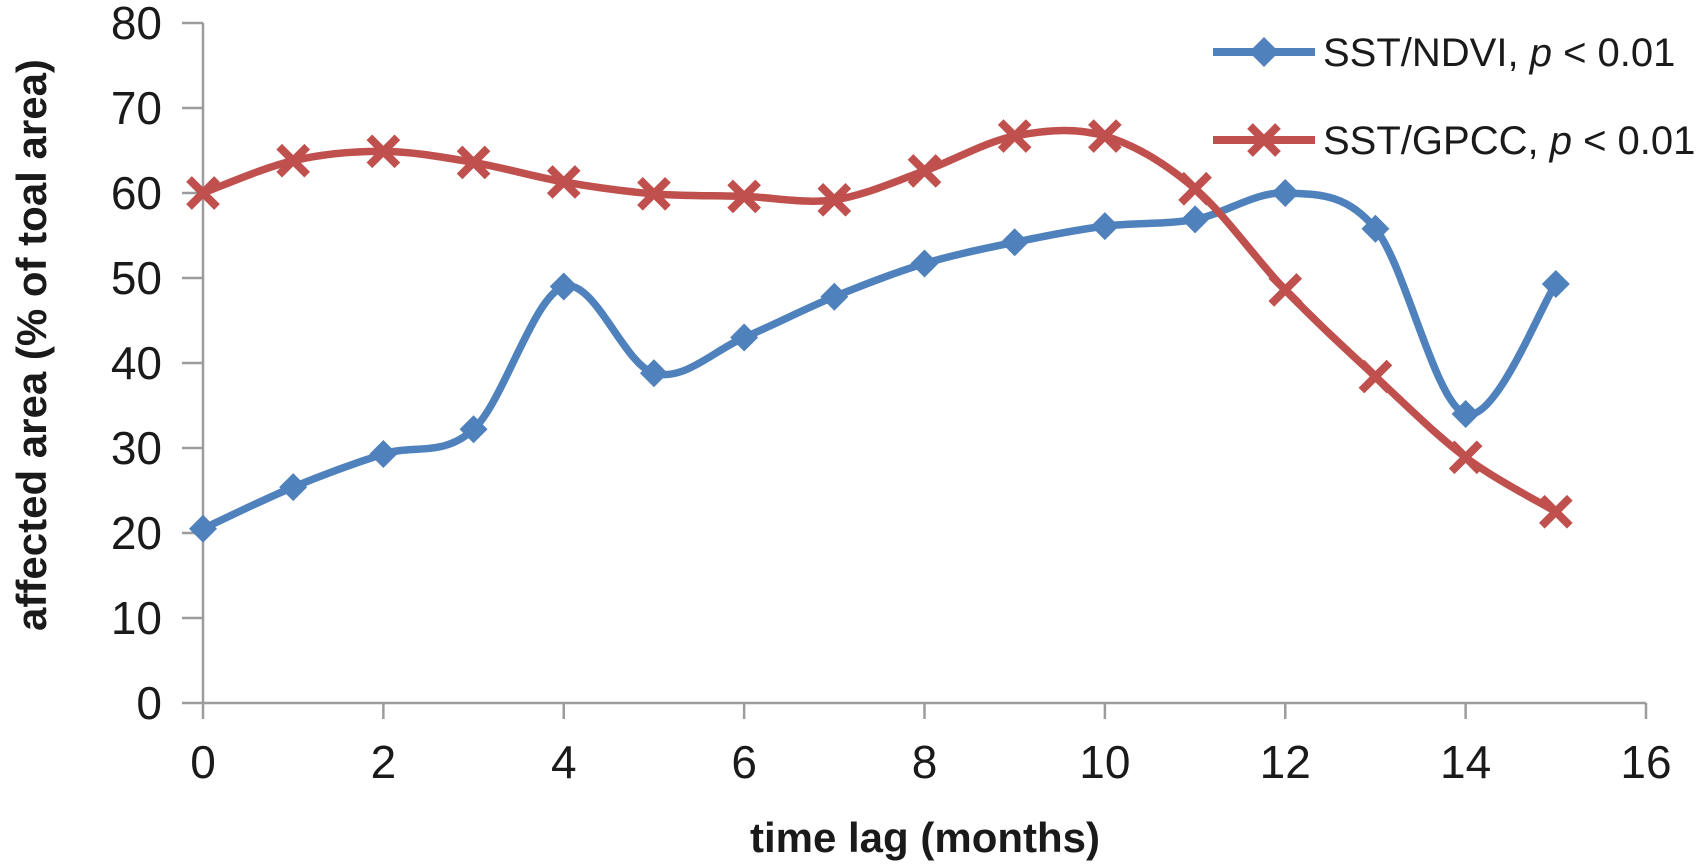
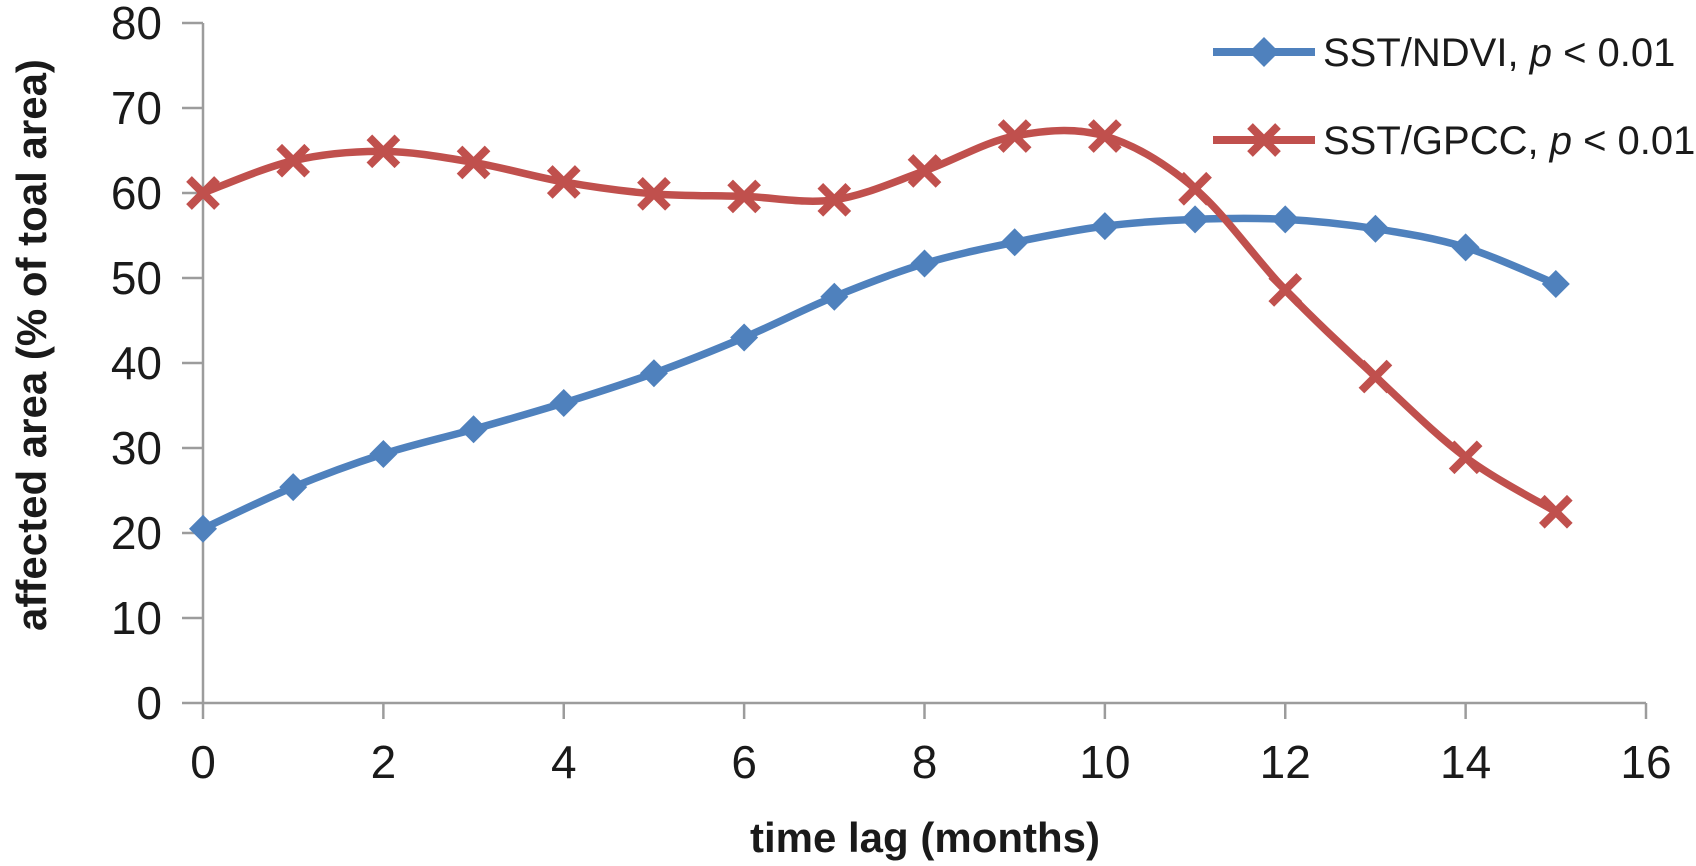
SST/NDVI, p < 0.01/4: 49 -> 35
SST/NDVI, p < 0.01/12: 60 -> 57
SST/NDVI, p < 0.01/14: 34 -> 54
